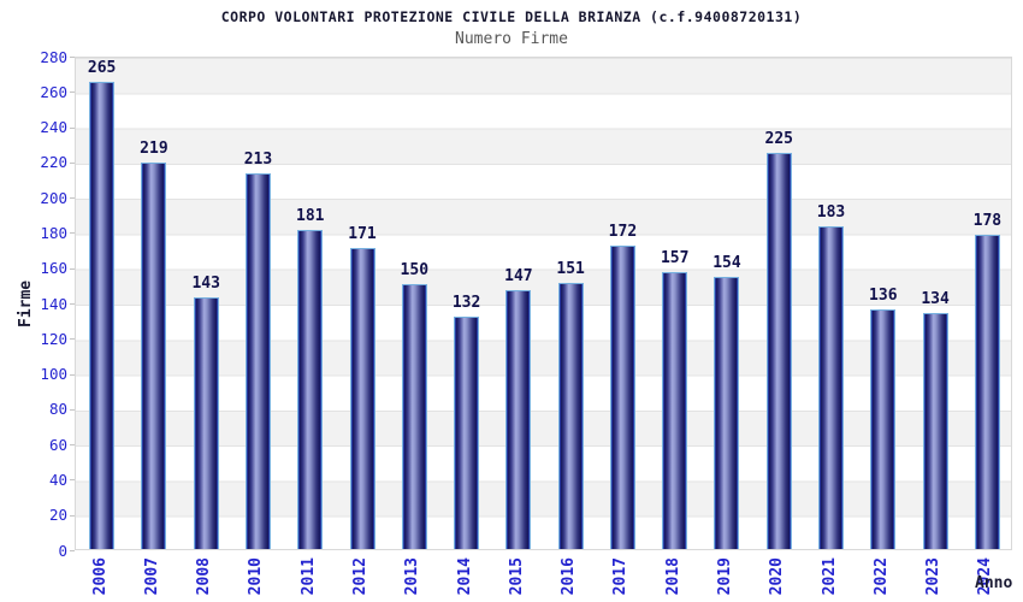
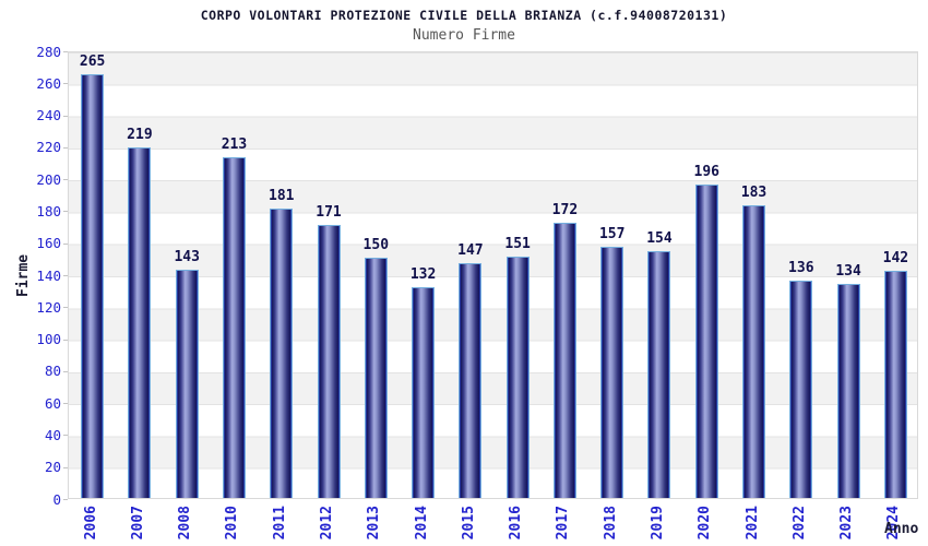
2020: 225 -> 196
2024: 178 -> 142
